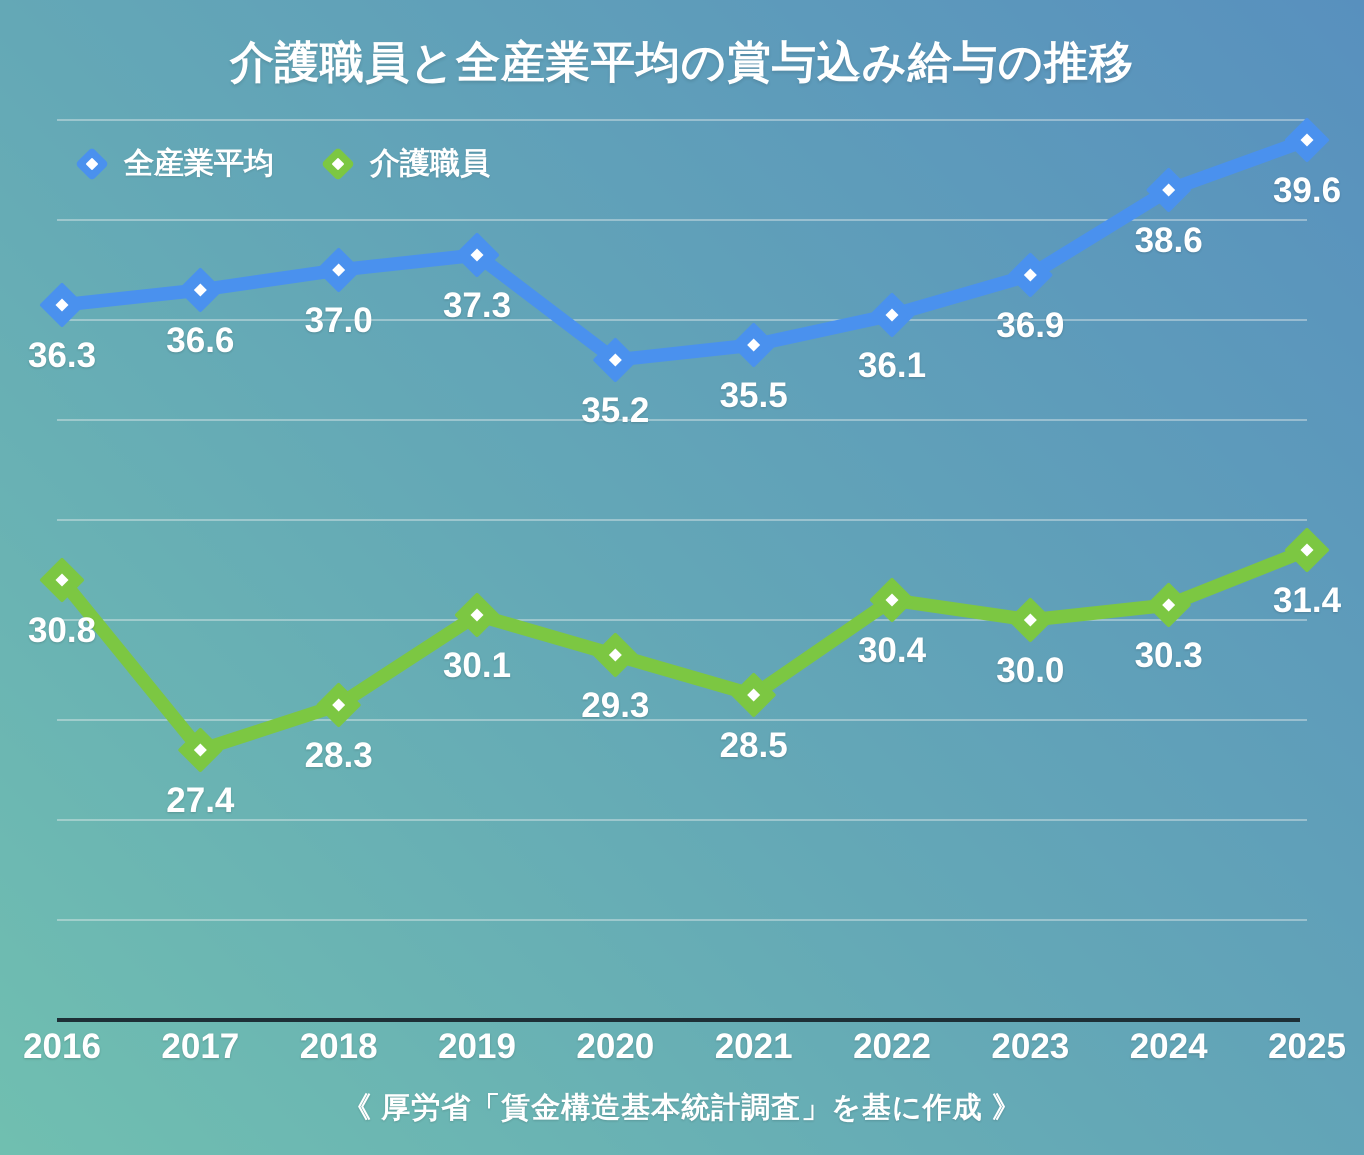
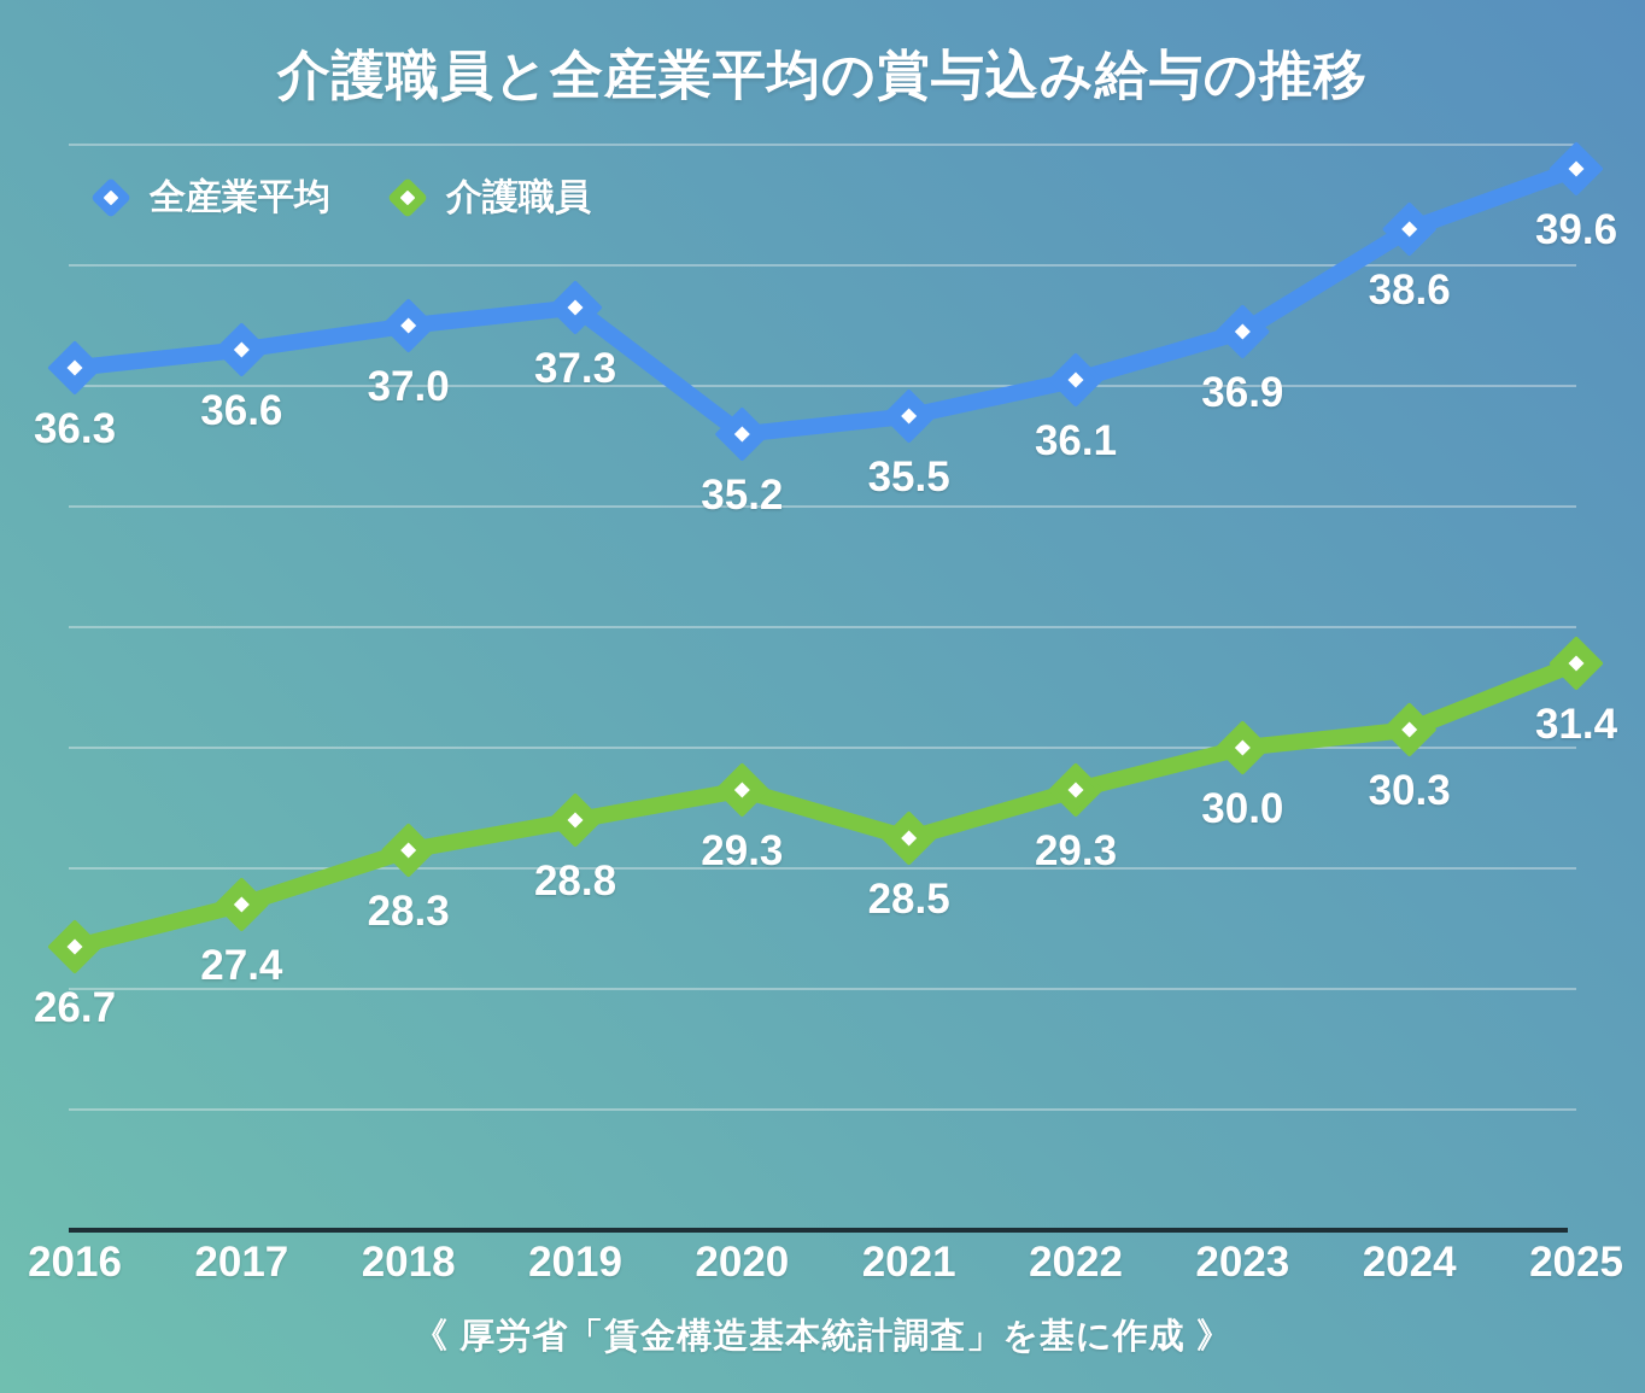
介護職員/2016: 30.8 -> 26.7
介護職員/2019: 30.1 -> 28.8
介護職員/2022: 30.4 -> 29.3
